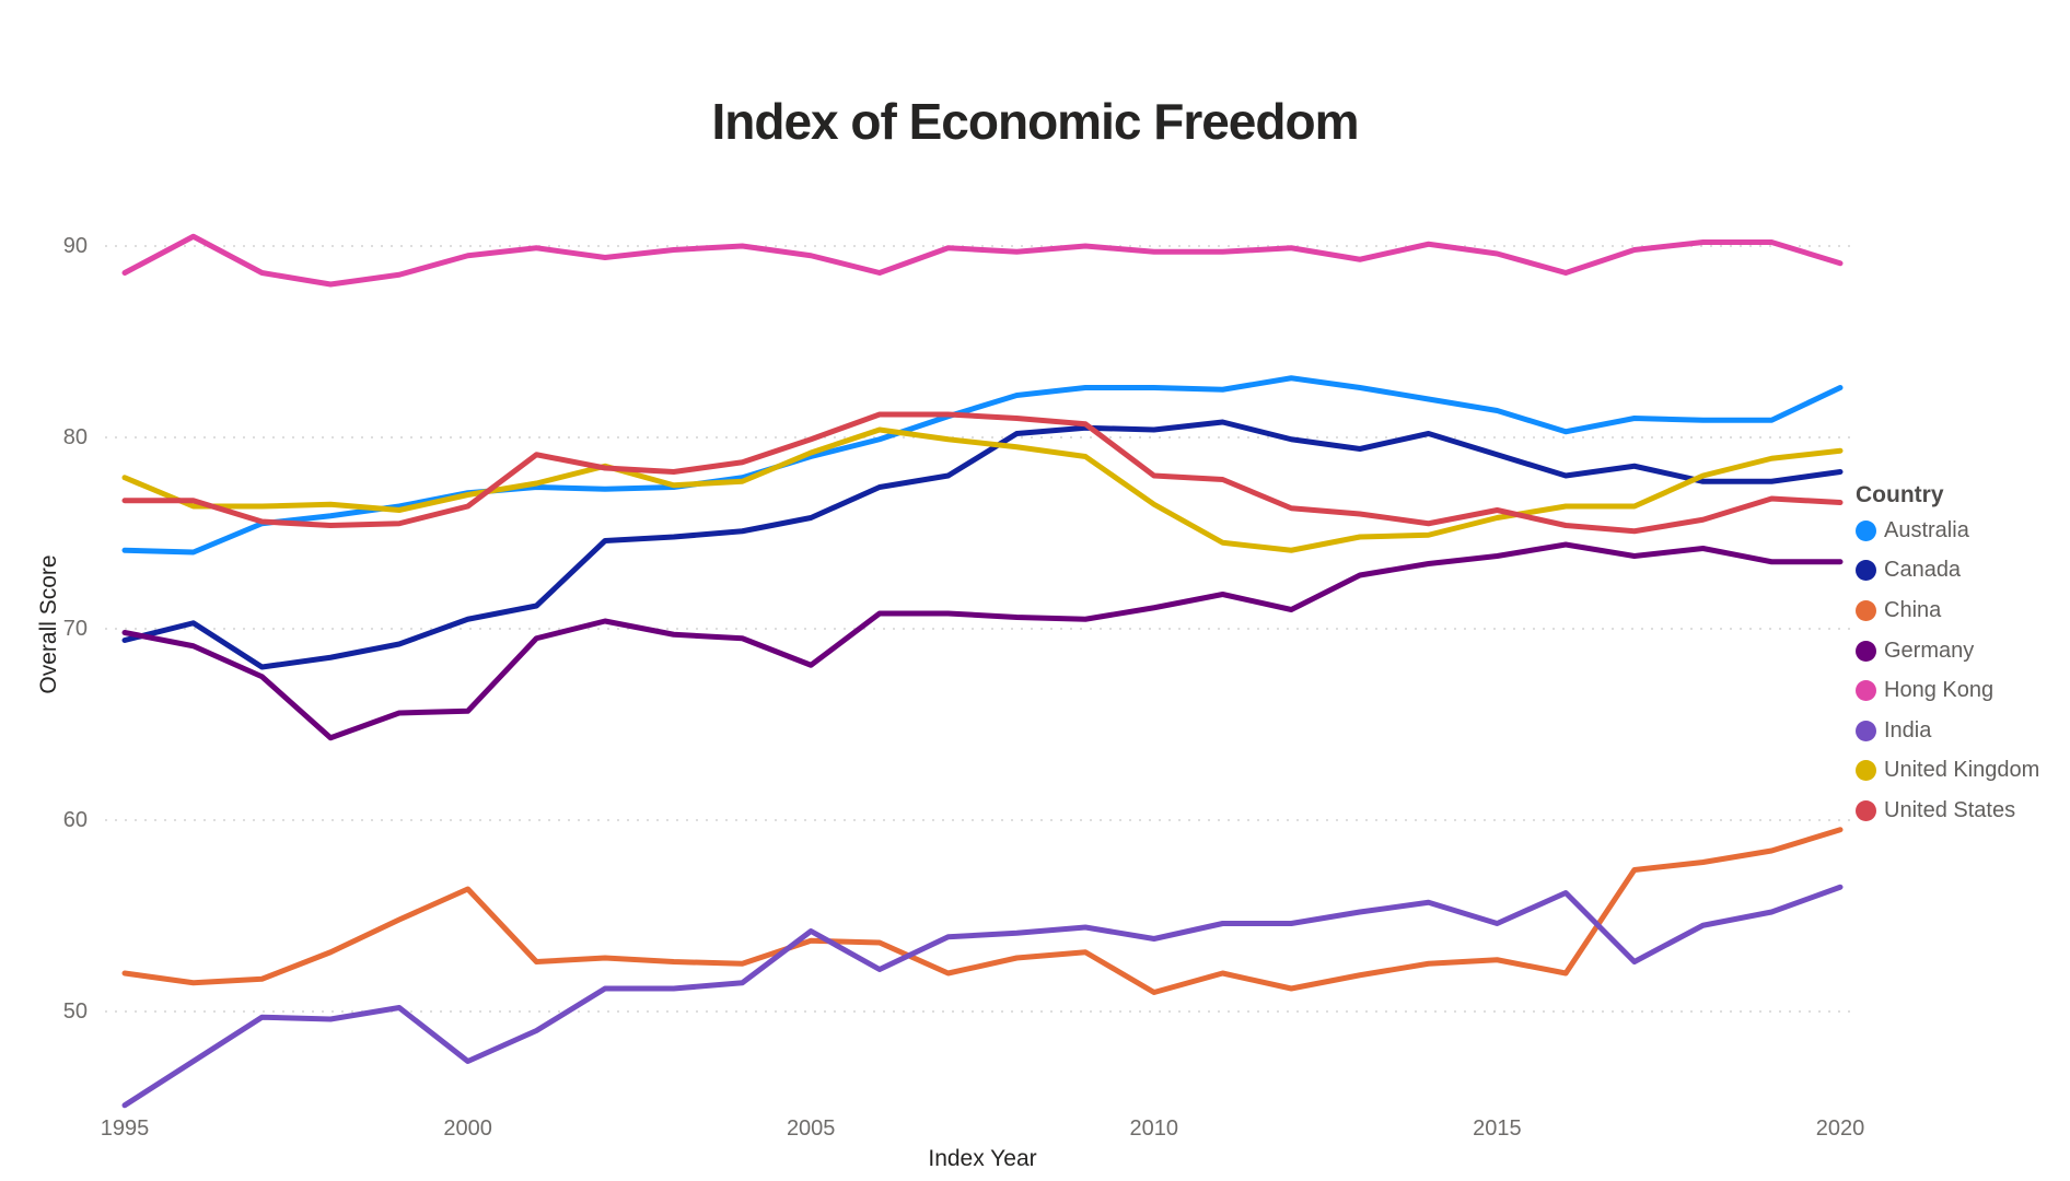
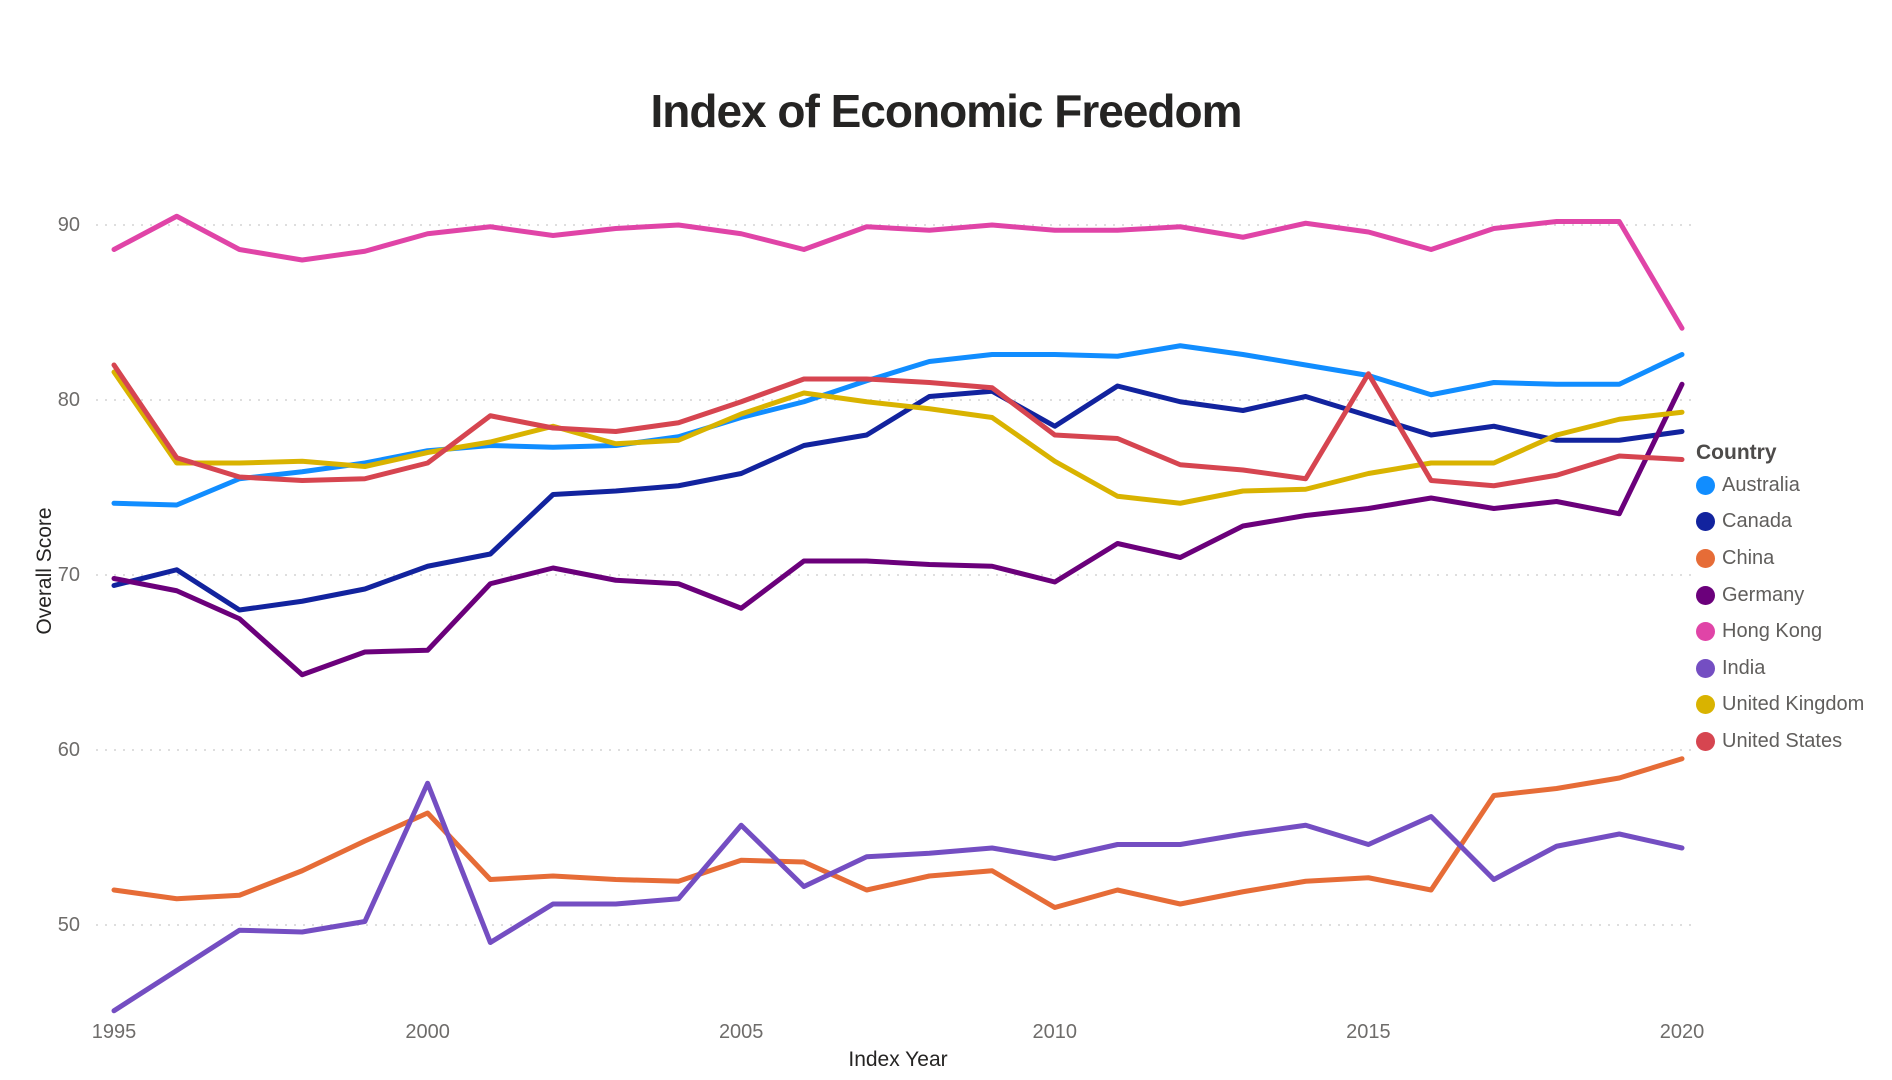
United Kingdom/1995: 77.9 -> 81.6
United States/1995: 76.7 -> 82.0
India/2000: 47.4 -> 58.1
India/2005: 54.2 -> 55.7
Canada/2010: 80.4 -> 78.5
Germany/2010: 71.1 -> 69.6
United States/2015: 76.2 -> 81.5
Germany/2020: 73.5 -> 80.9
Hong Kong/2020: 89.1 -> 84.1
India/2020: 56.5 -> 54.4
